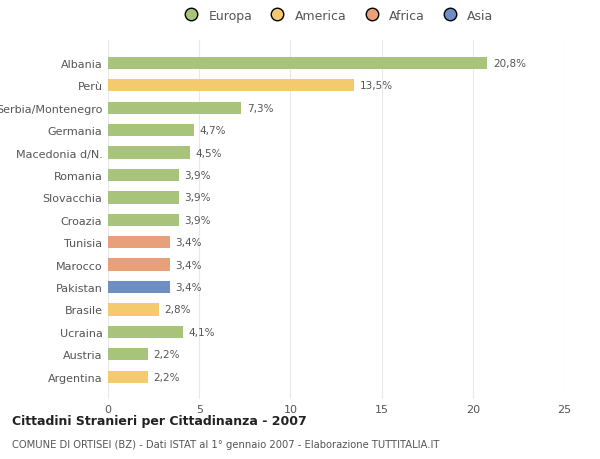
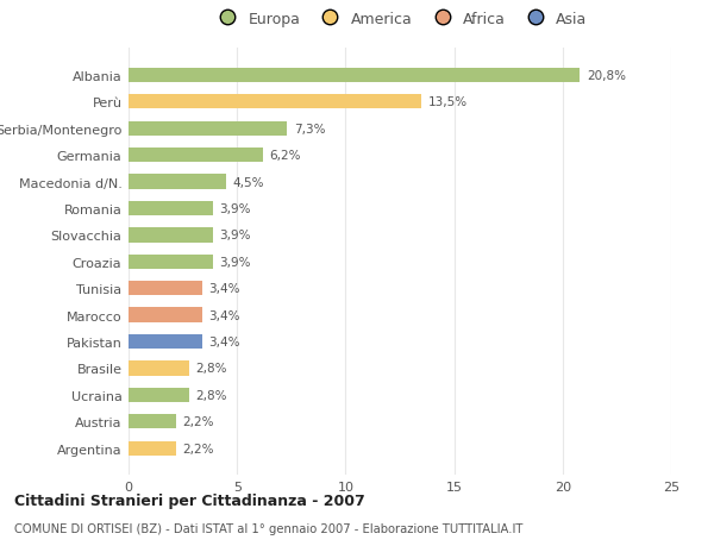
Germania: 4,7% -> 6,2%
Ucraina: 4,1% -> 2,8%
